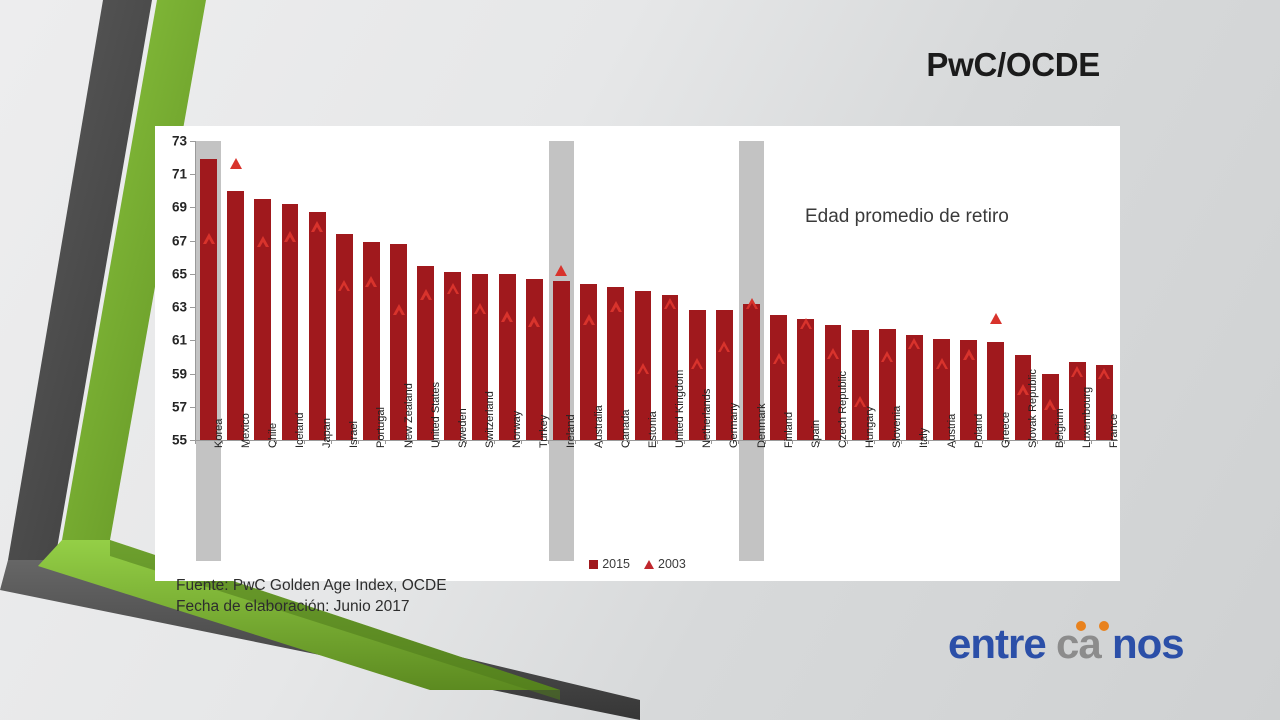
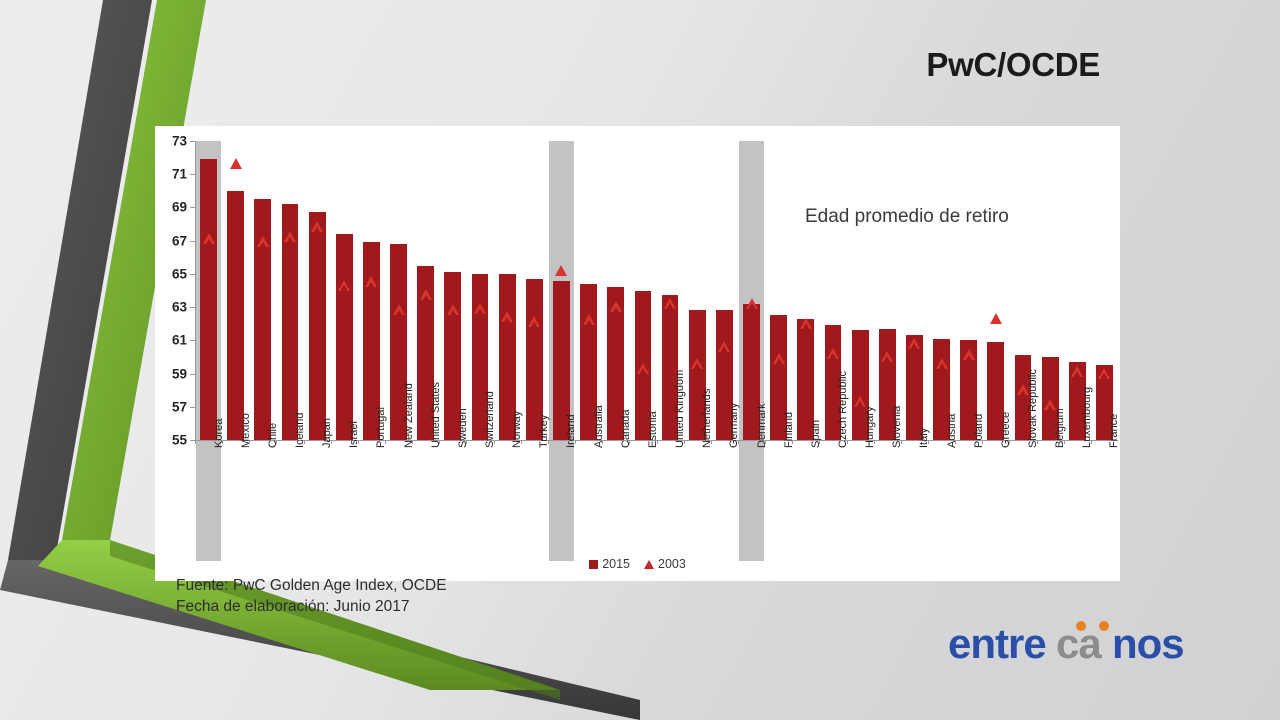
2003/Sweden: 64.1 -> 62.8
2015/Belgium: 59.0 -> 60.0
